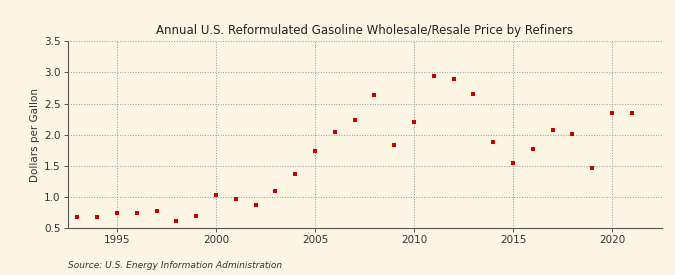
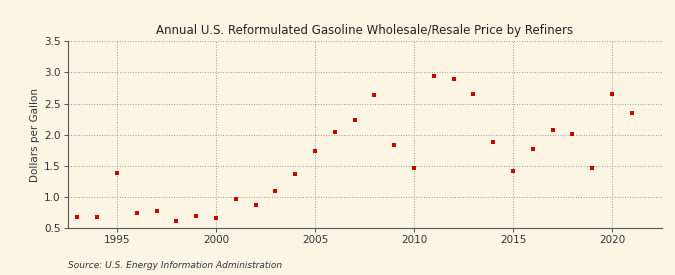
1995: 0.75 -> 1.38
2000: 1.03 -> 0.66
2010: 2.20 -> 1.46
2015: 1.54 -> 1.42
2020: 2.35 -> 2.66
